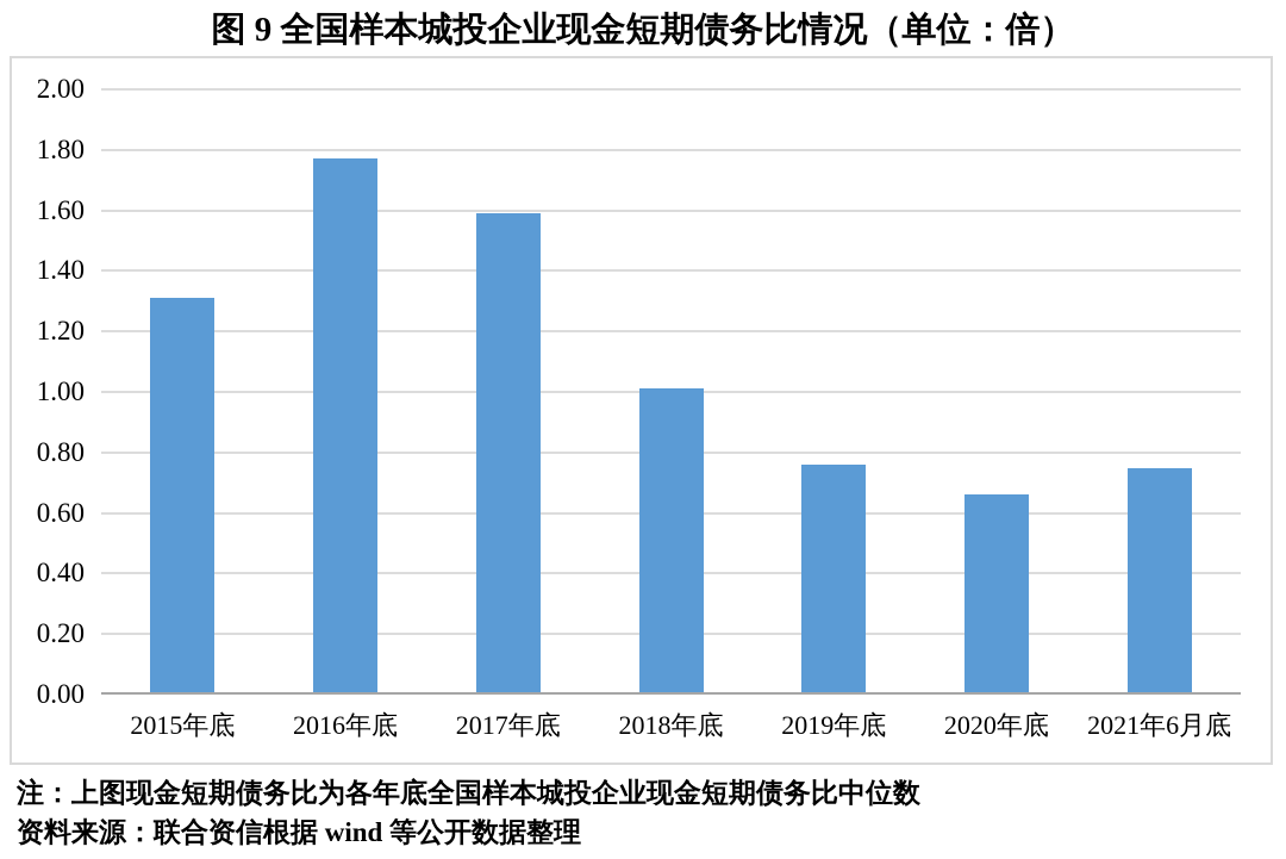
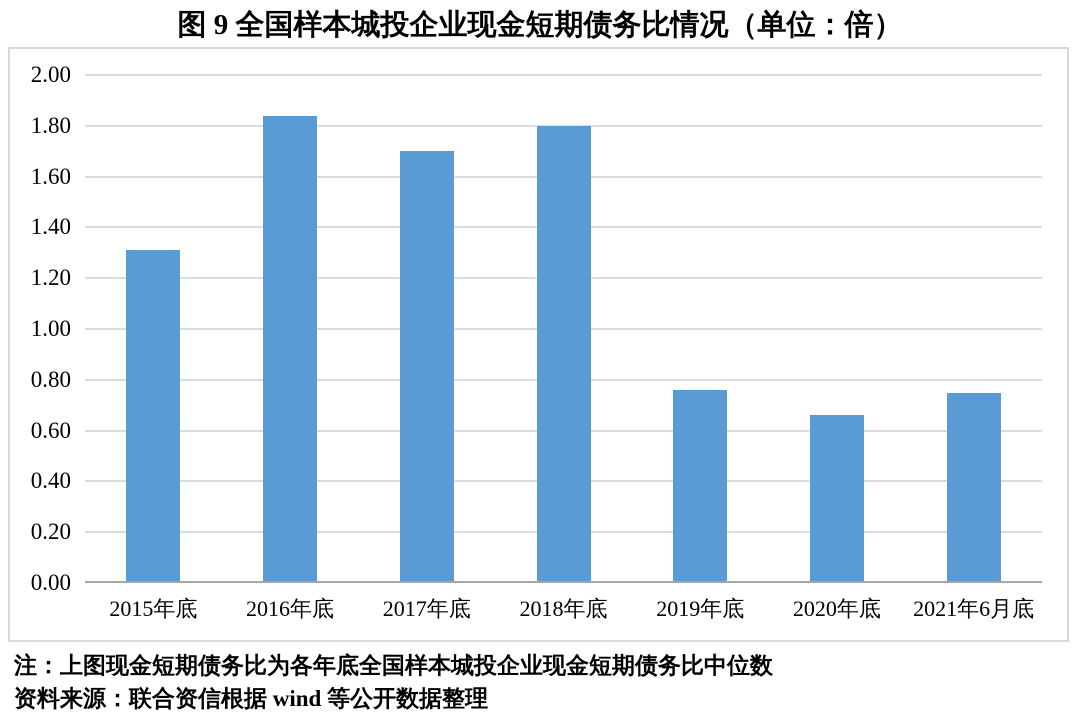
2016年底: 1.77 -> 1.84
2017年底: 1.59 -> 1.70
2018年底: 1.01 -> 1.80
